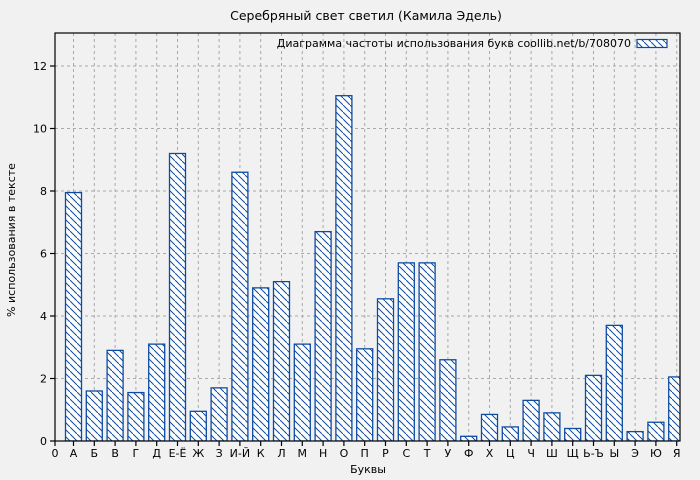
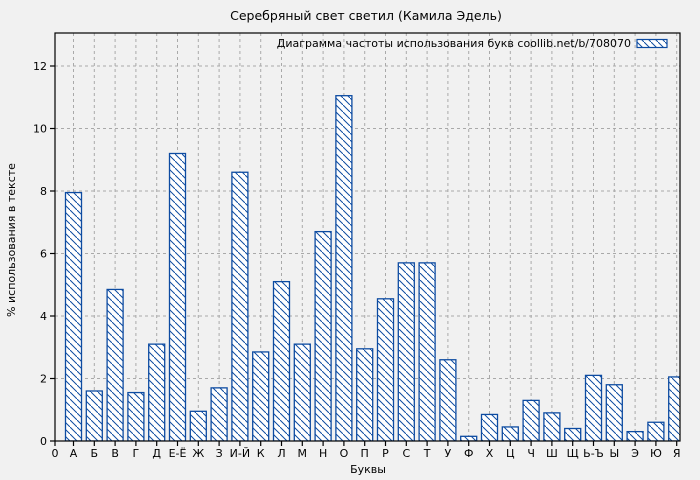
В: 2.9 -> 4.8
К: 4.9 -> 2.9
Ы: 3.7 -> 1.8
